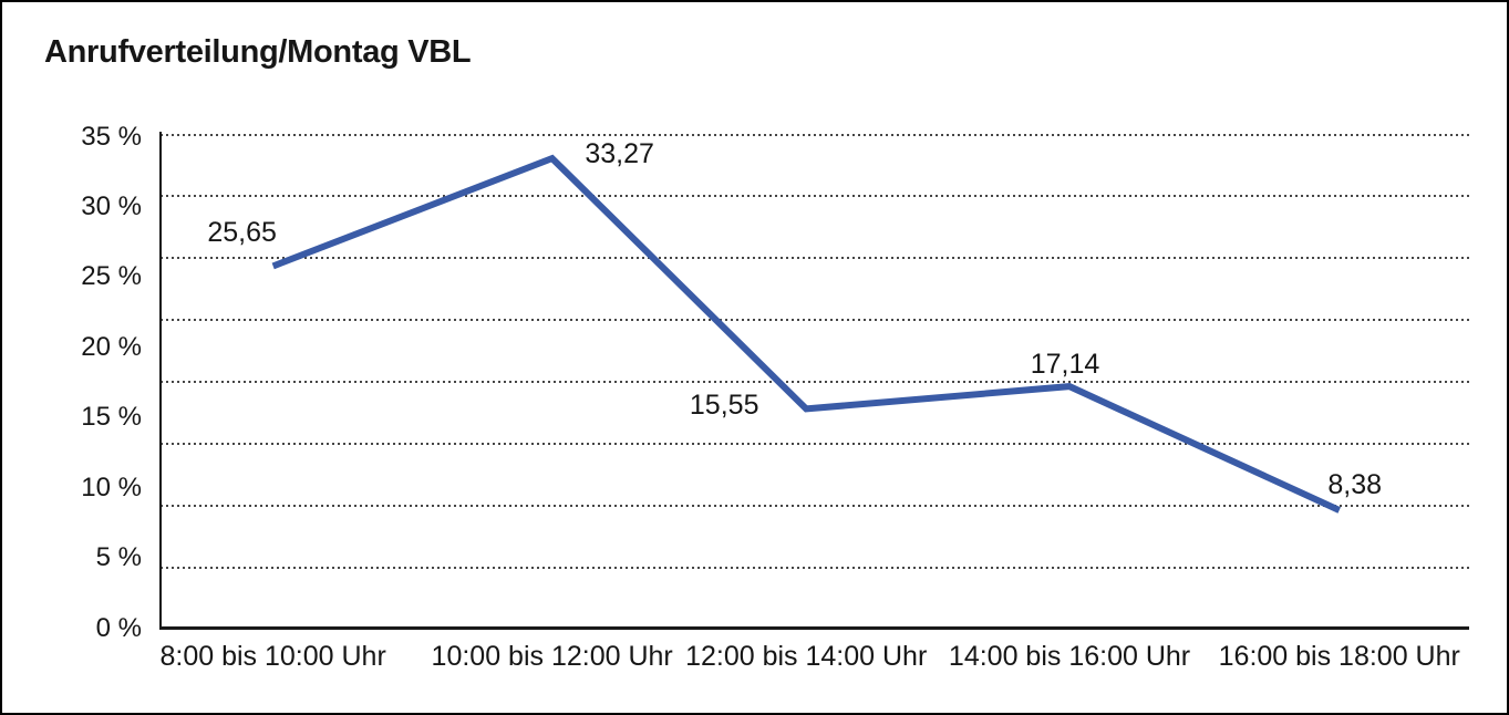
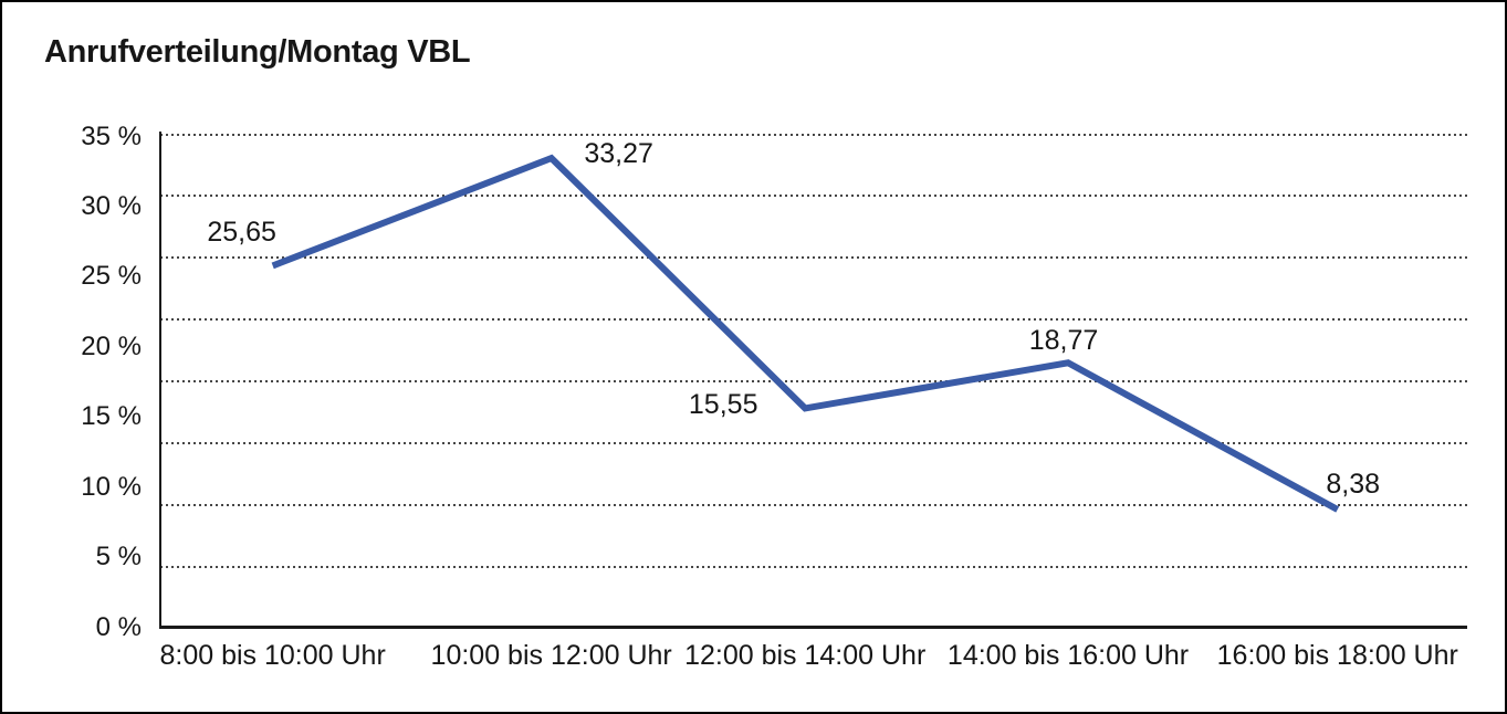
14:00 bis 16:00 Uhr: 17,14 -> 18,77
